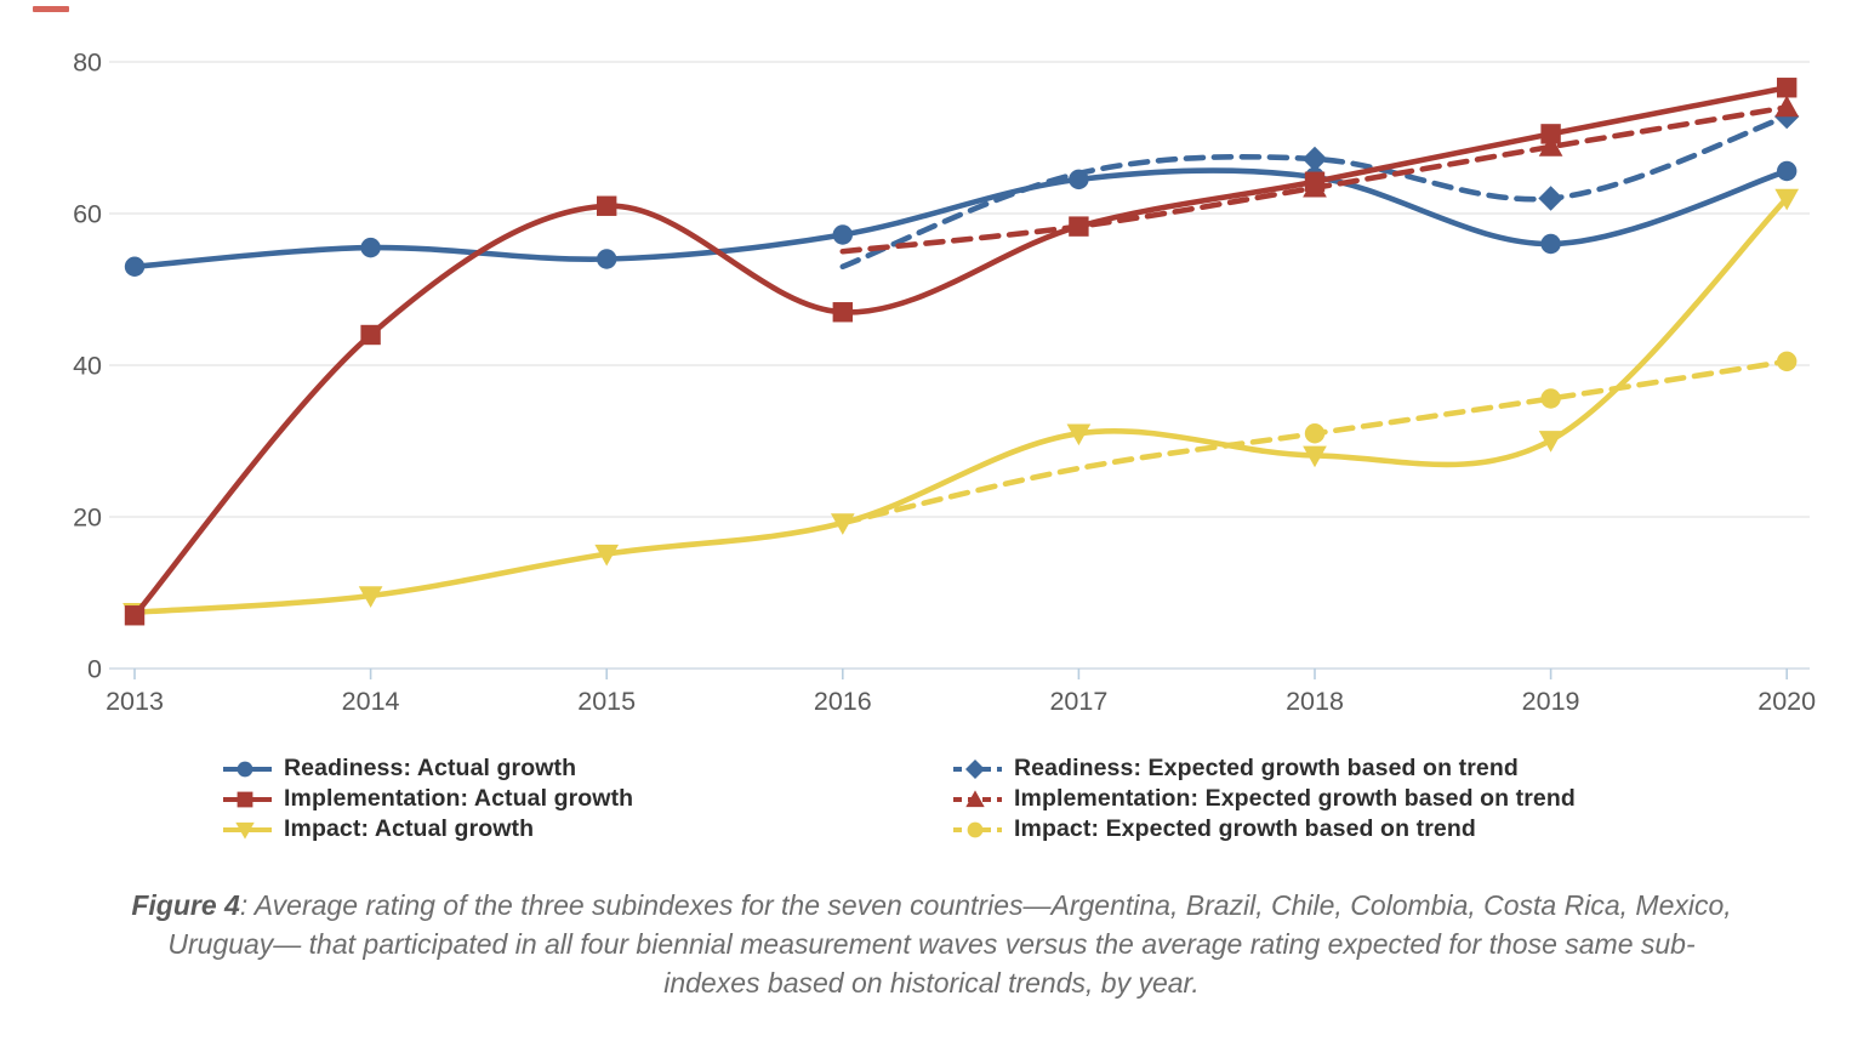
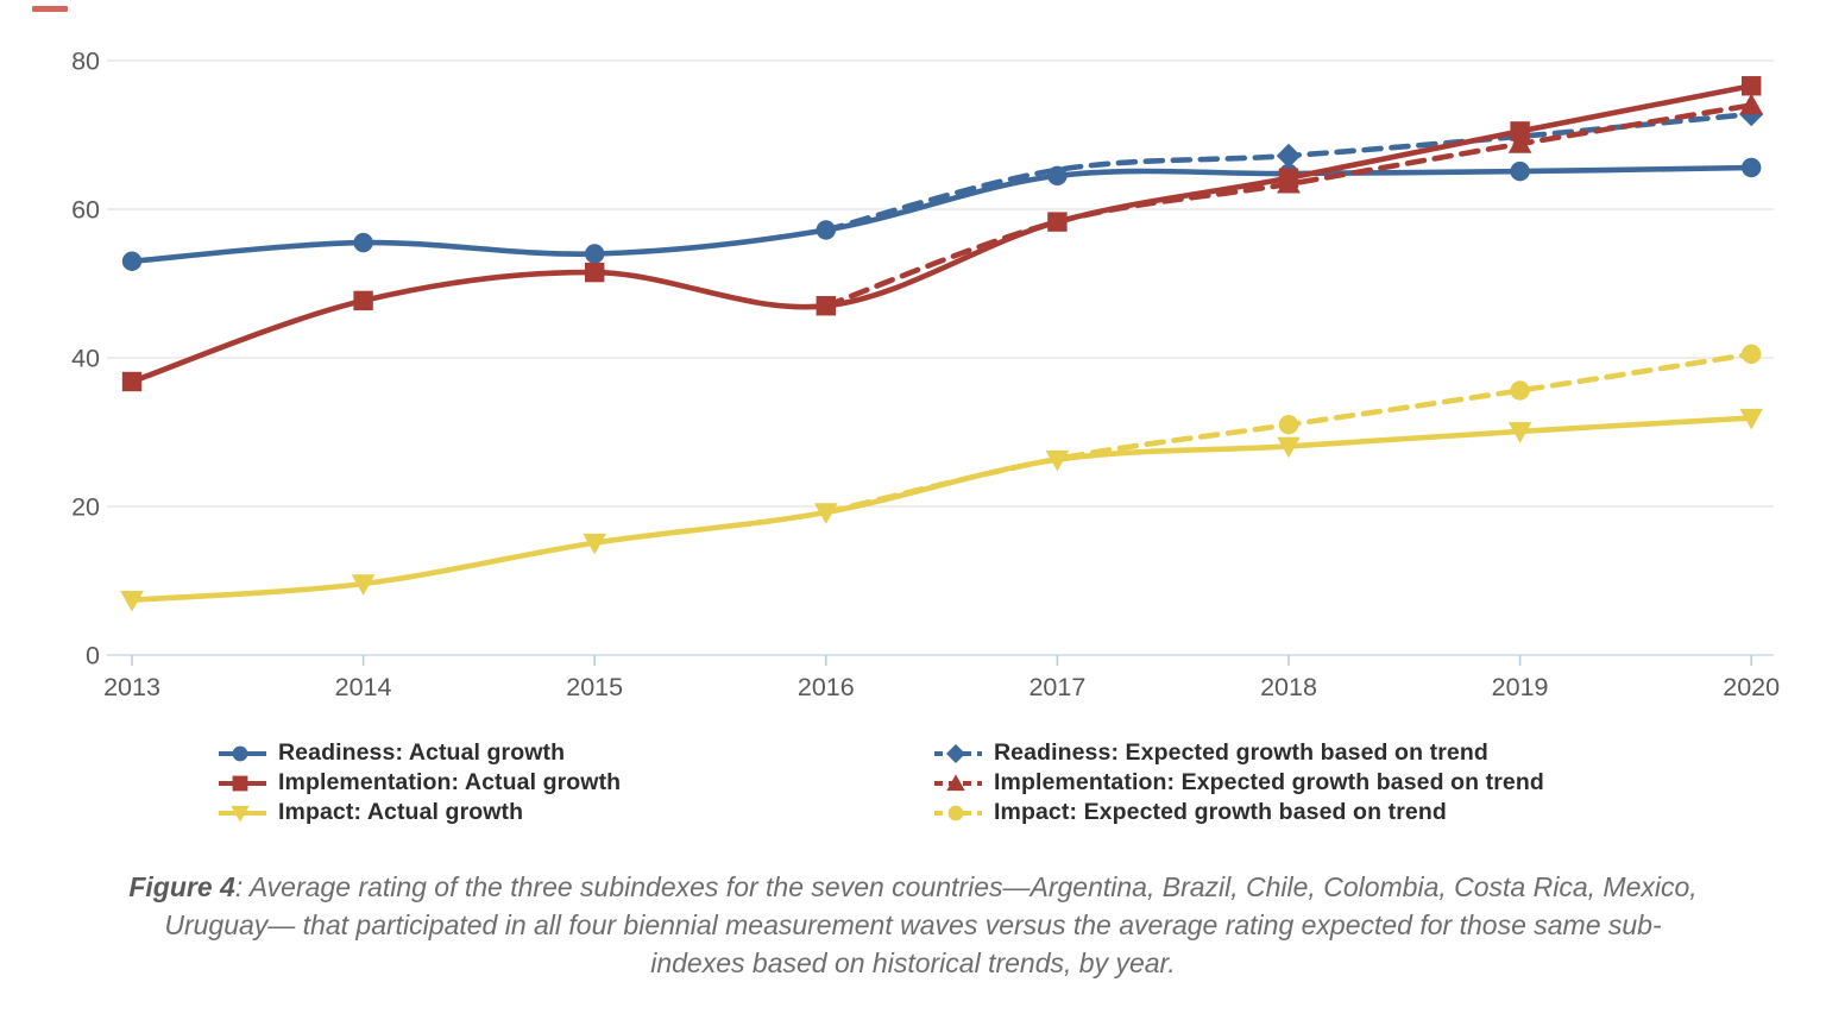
Implementation: Actual growth/2013: 7 -> 37
Implementation: Actual growth/2014: 44 -> 48
Implementation: Actual growth/2015: 61 -> 52
Readiness: Expected growth based on trend/2016: 53 -> 57
Implementation: Expected growth based on trend/2016: 55 -> 47
Impact: Actual growth/2017: 31 -> 26
Readiness: Actual growth/2019: 56 -> 65
Readiness: Expected growth based on trend/2019: 62 -> 70
Impact: Actual growth/2020: 62 -> 32
